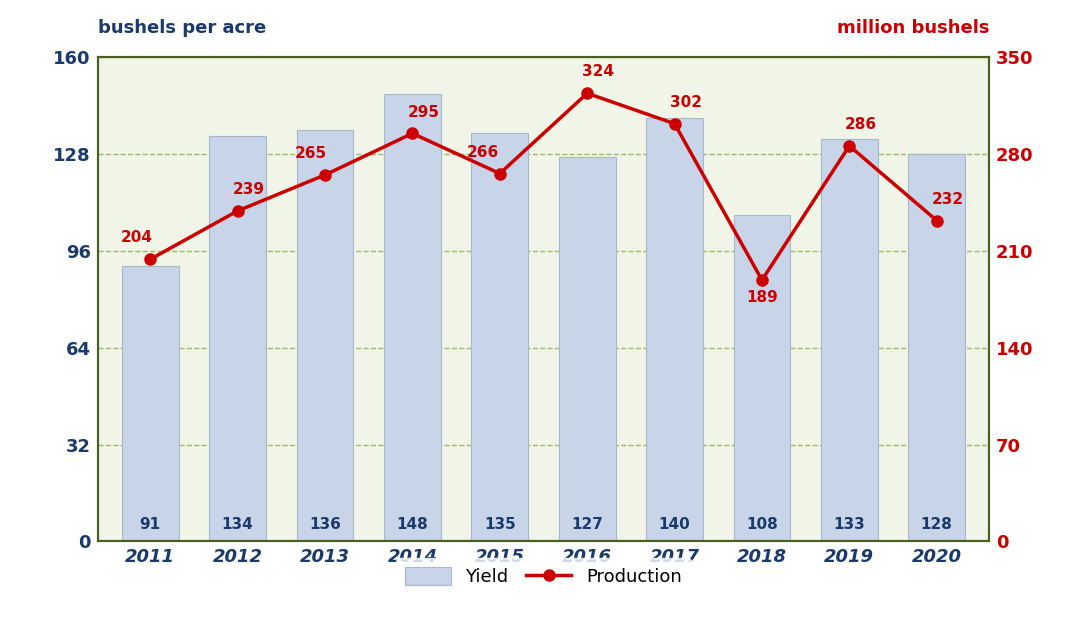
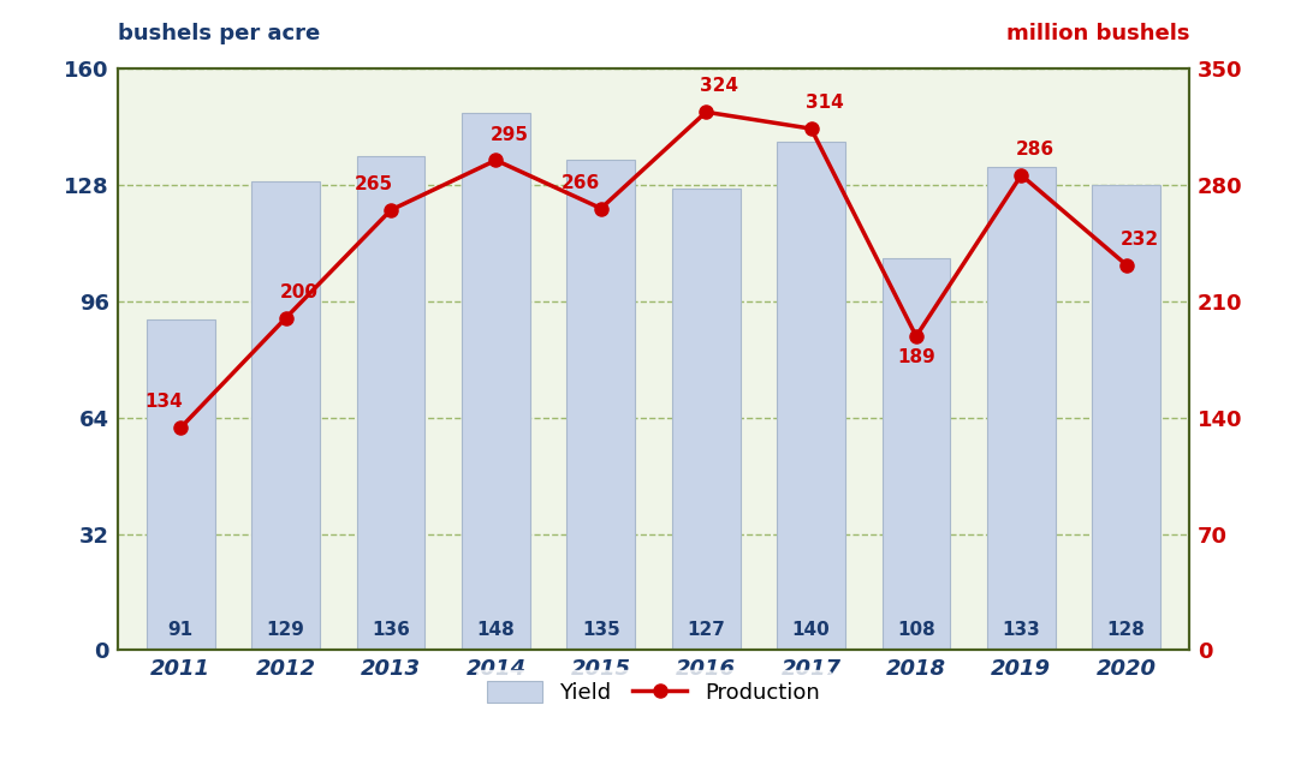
Production/2011: 204 -> 134
Yield/2012: 134 -> 129
Production/2012: 239 -> 200
Production/2017: 302 -> 314
